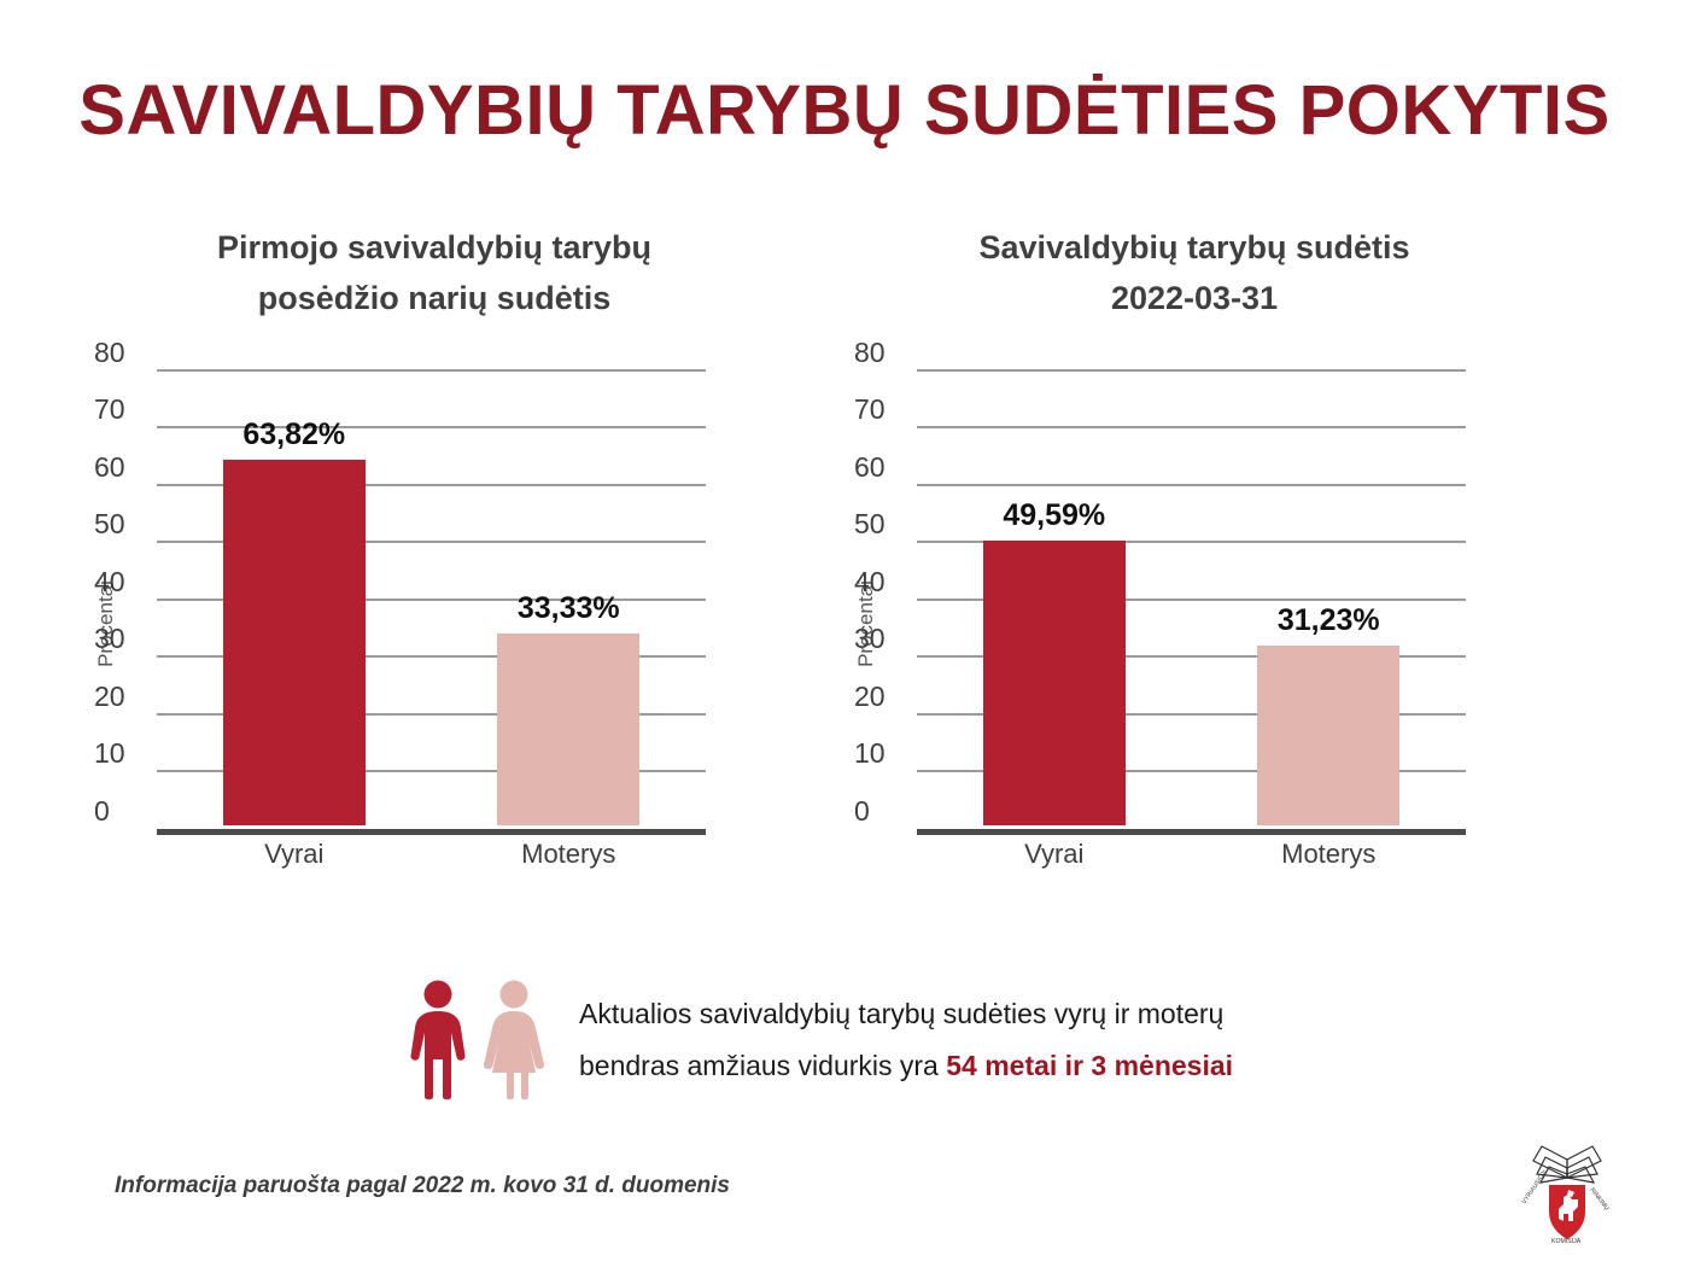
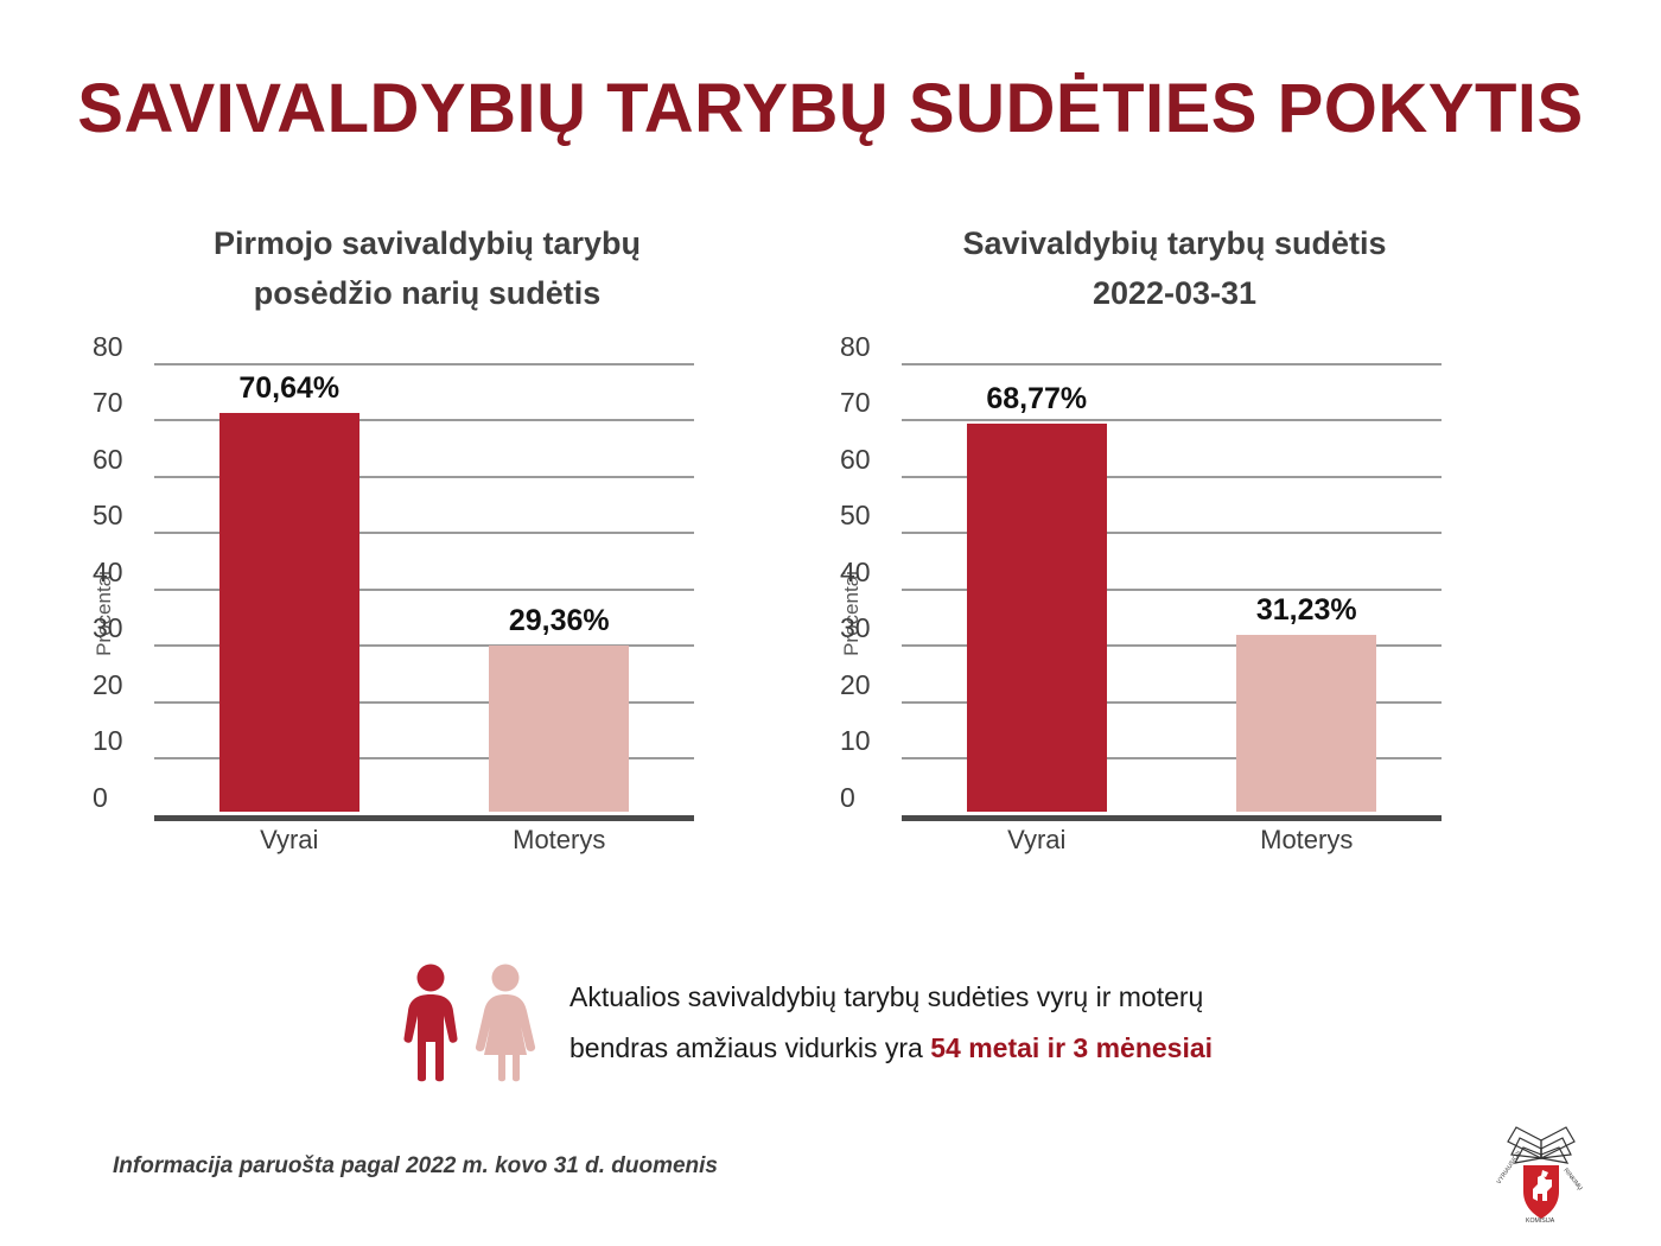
Pirmojo savivaldybių tarybų posėdžio narių sudėtis/Vyrai: 63,82% -> 70,64%
Pirmojo savivaldybių tarybų posėdžio narių sudėtis/Moterys: 33,33% -> 29,36%
Savivaldybių tarybų sudėtis 2022-03-31/Vyrai: 49,59% -> 68,77%
